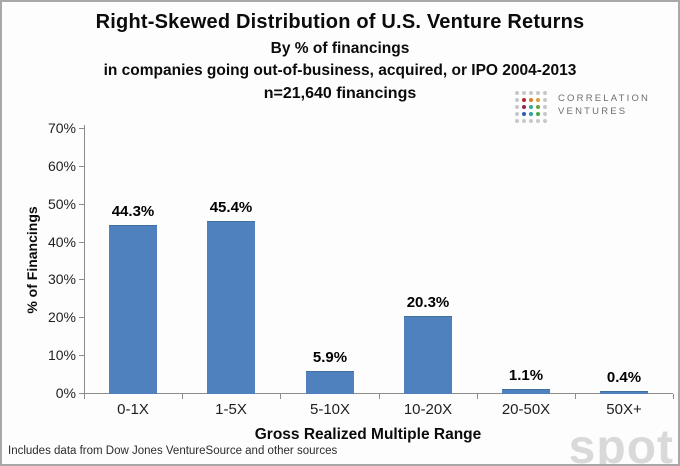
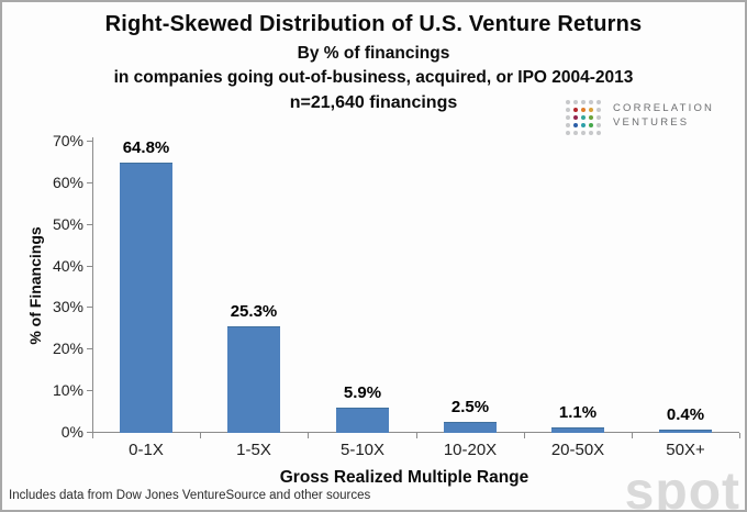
0-1X: 44.3% -> 64.8%
1-5X: 45.4% -> 25.3%
10-20X: 20.3% -> 2.5%
